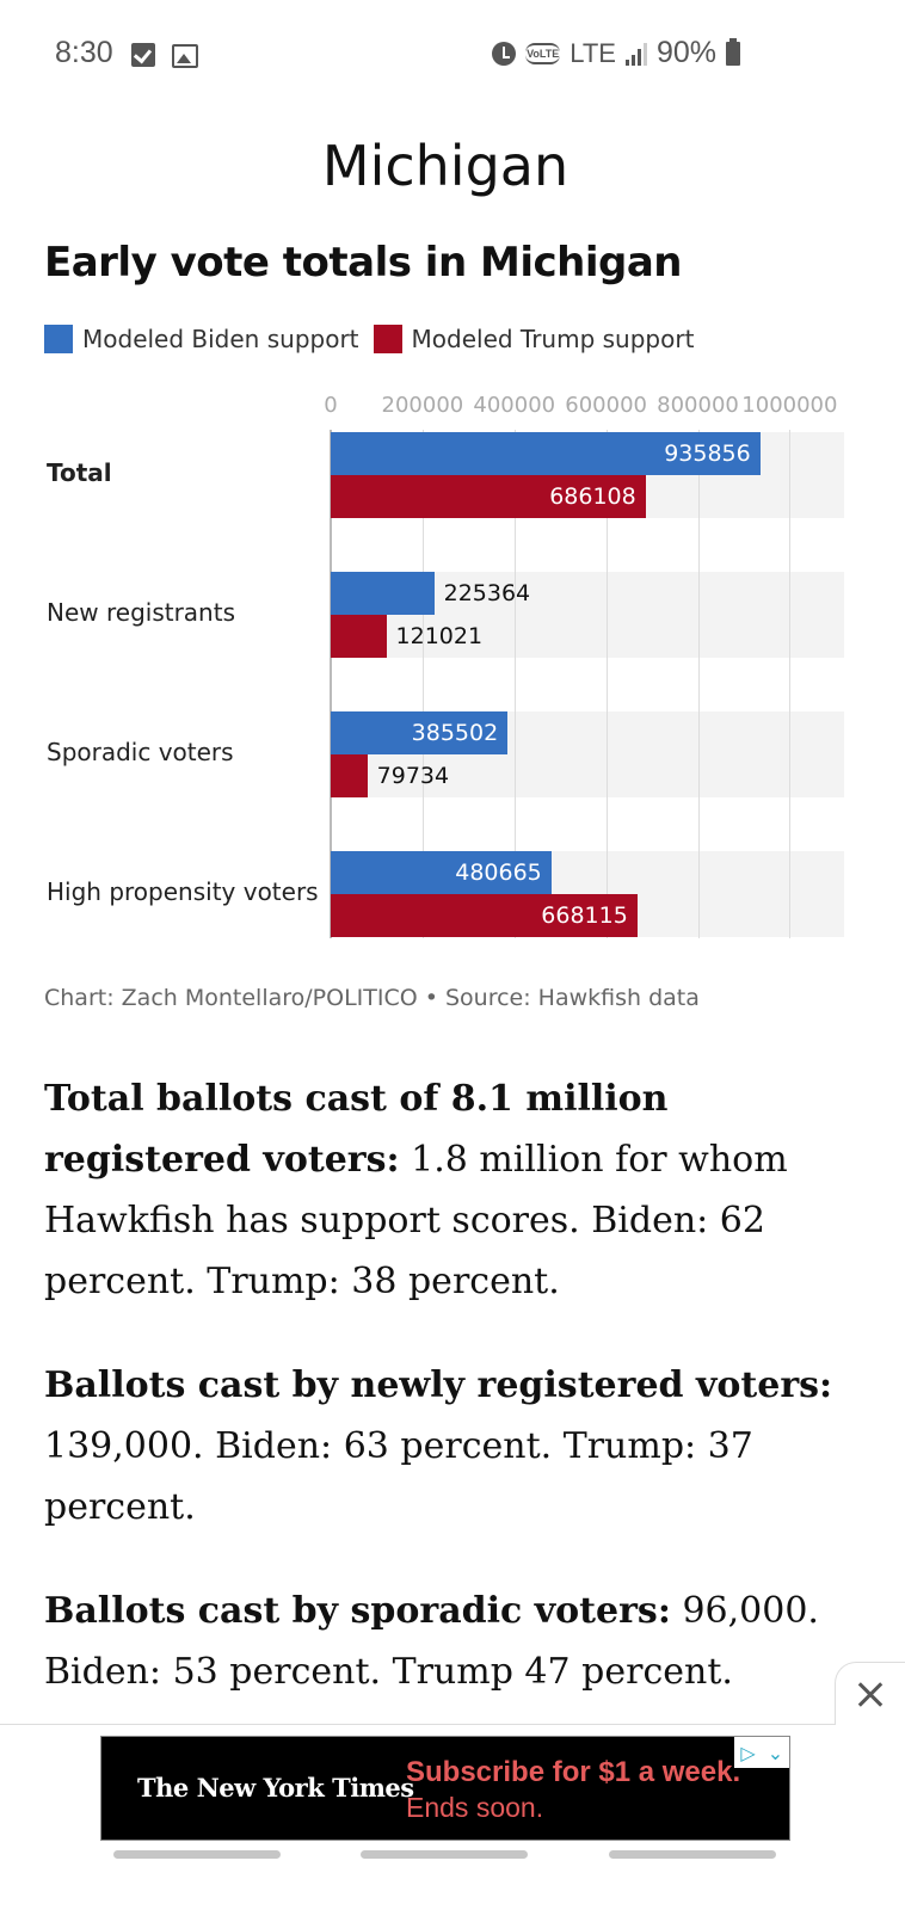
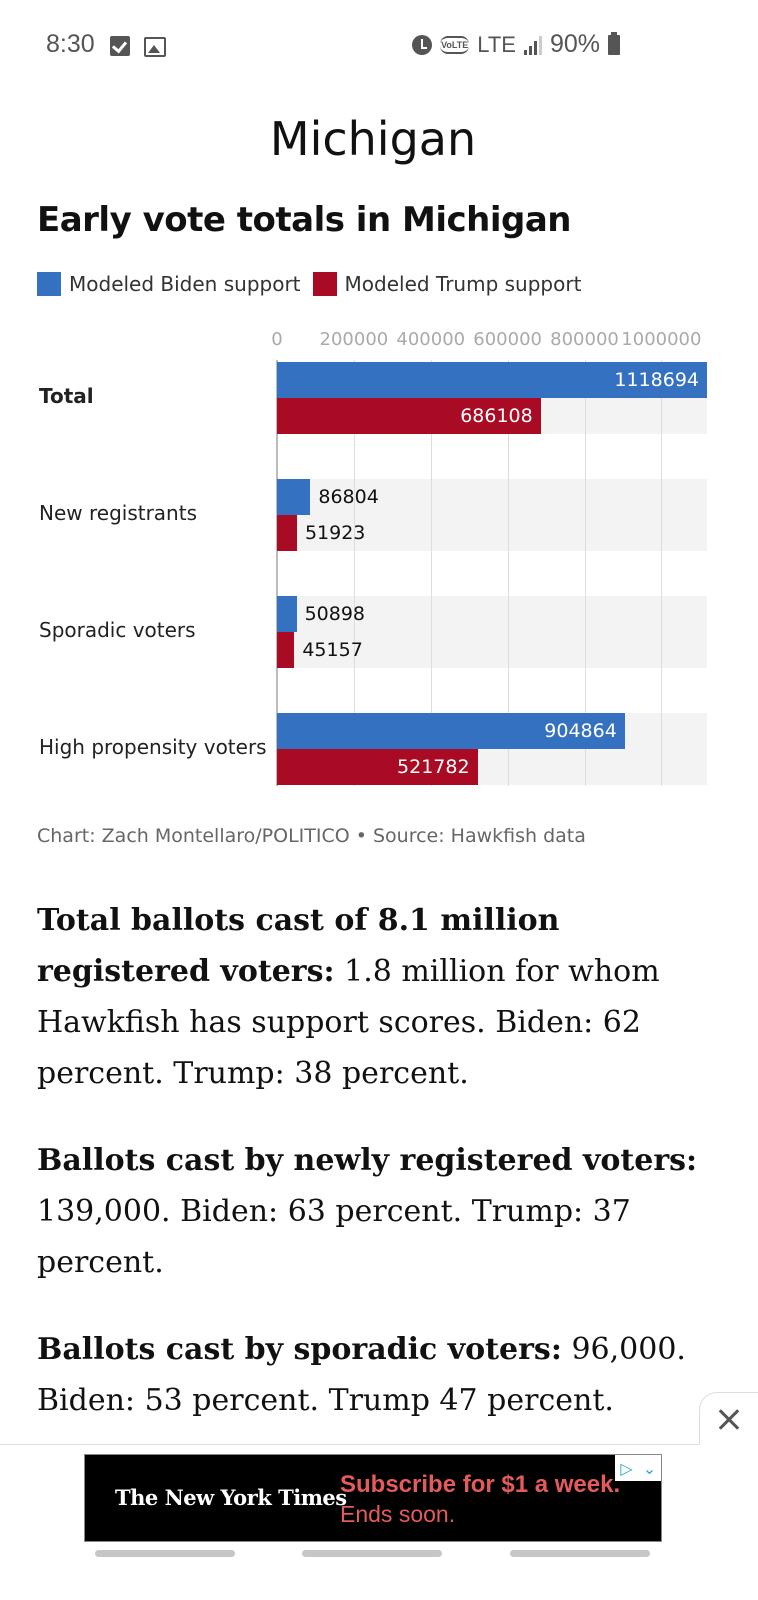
Modeled Biden support/Total: 935856 -> 1118694
Modeled Biden support/New registrants: 225364 -> 86804
Modeled Trump support/New registrants: 121021 -> 51923
Modeled Biden support/Sporadic voters: 385502 -> 50898
Modeled Trump support/Sporadic voters: 79734 -> 45157
Modeled Biden support/High propensity voters: 480665 -> 904864
Modeled Trump support/High propensity voters: 668115 -> 521782
